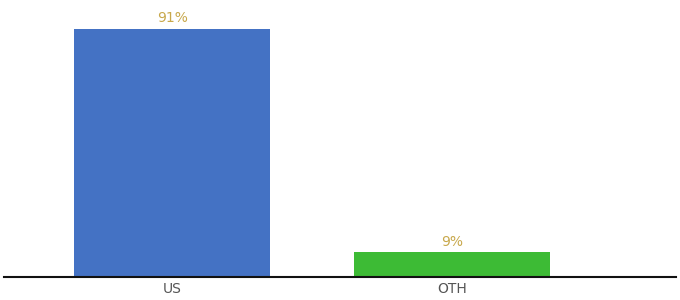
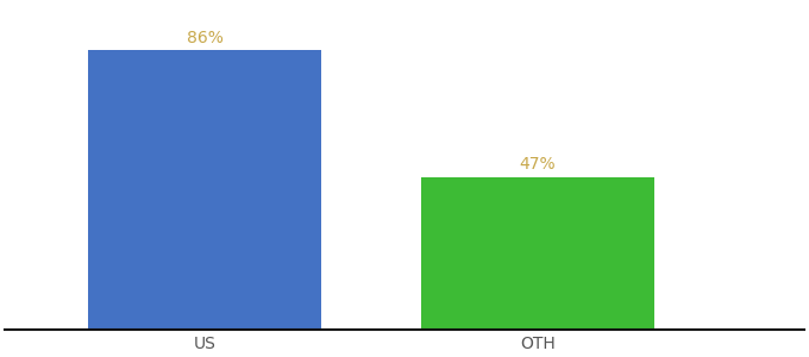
US: 91% -> 86%
OTH: 9% -> 47%
